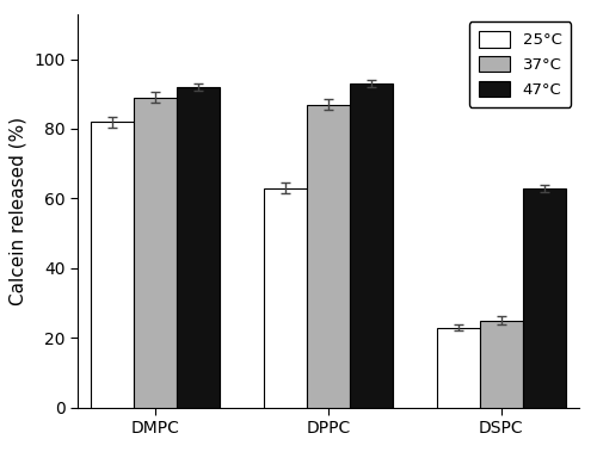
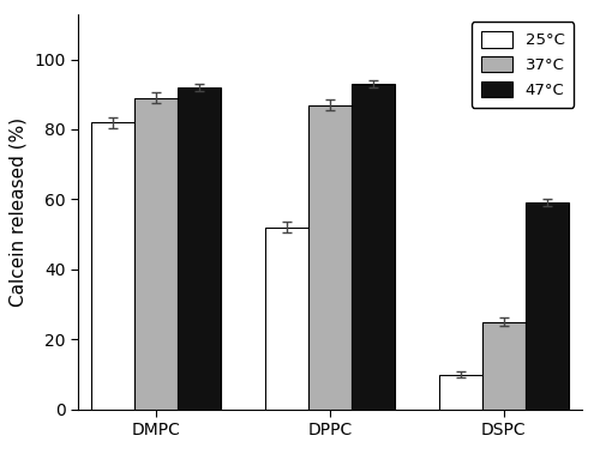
25°C/DPPC: 63 -> 52
25°C/DSPC: 23 -> 10
47°C/DSPC: 63 -> 59
